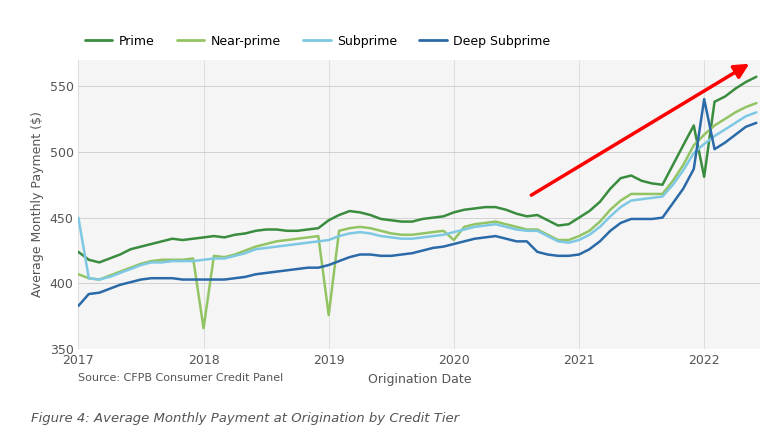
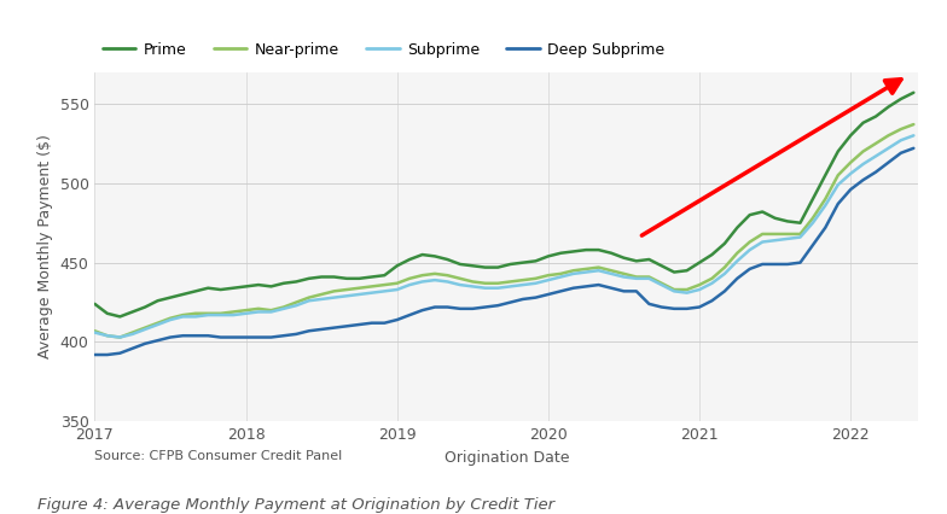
Subprime/2017: 450 -> 406
Deep Subprime/2017: 383 -> 392
Near-prime/2018: 366 -> 420
Near-prime/2019: 376 -> 437
Near-prime/2020: 433 -> 442
Prime/2022: 481 -> 530
Deep Subprime/2022: 540 -> 496
